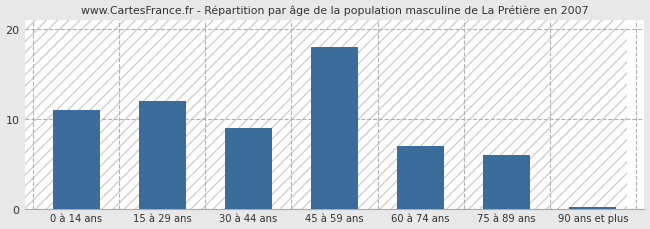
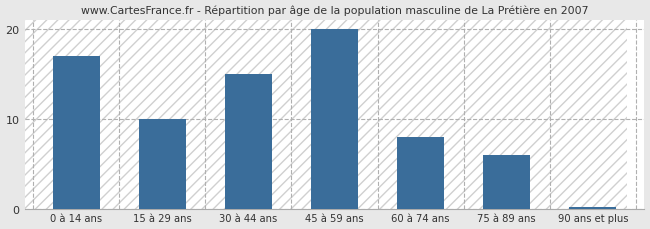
0 à 14 ans: 11.0 -> 17.0
15 à 29 ans: 12.0 -> 10.0
30 à 44 ans: 9.0 -> 15.0
45 à 59 ans: 18.0 -> 20.0
60 à 74 ans: 7.0 -> 8.0
